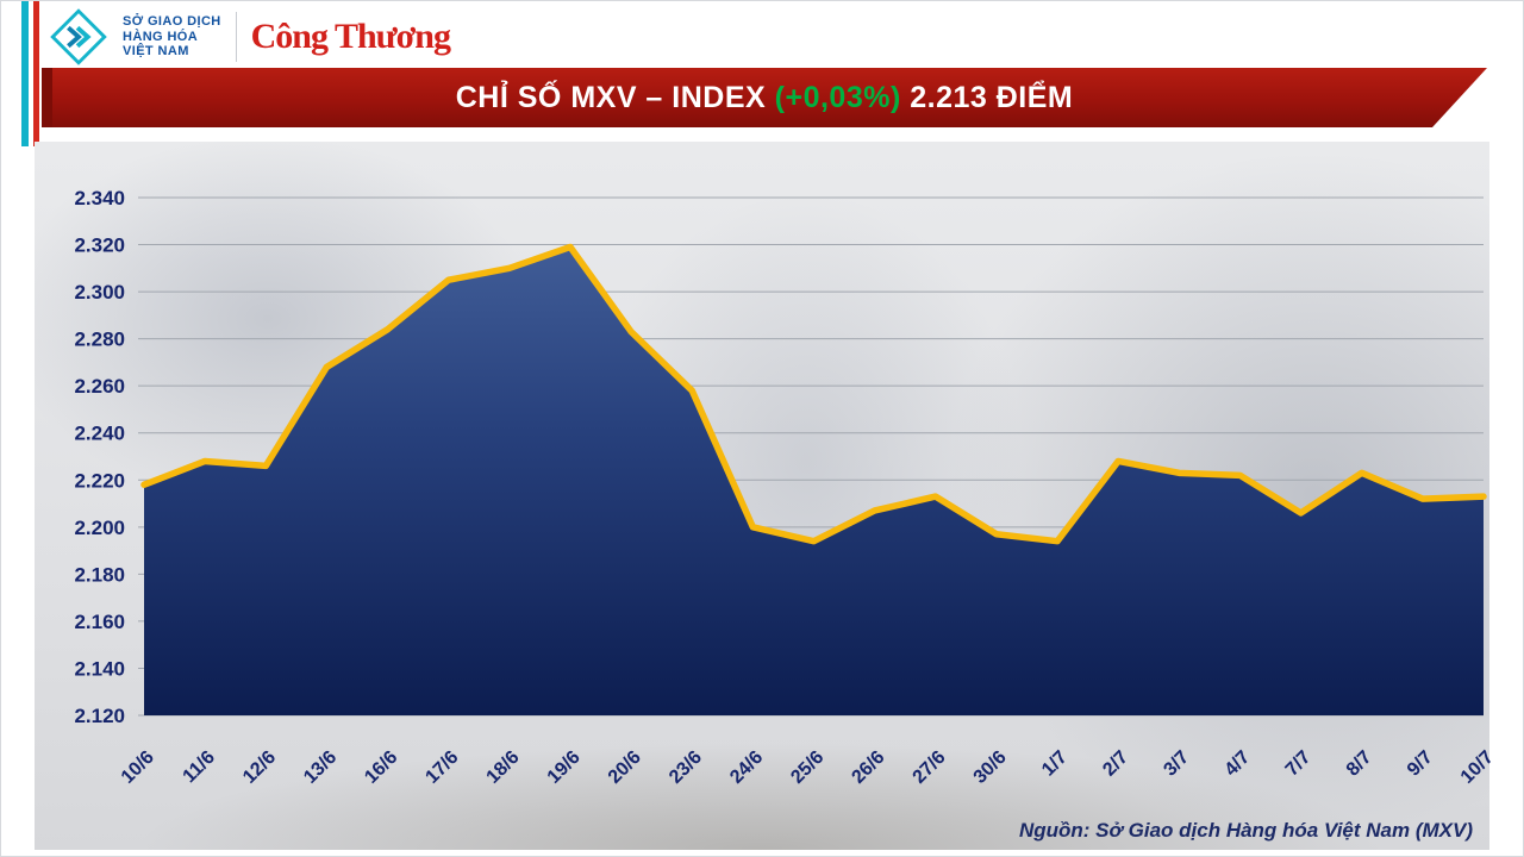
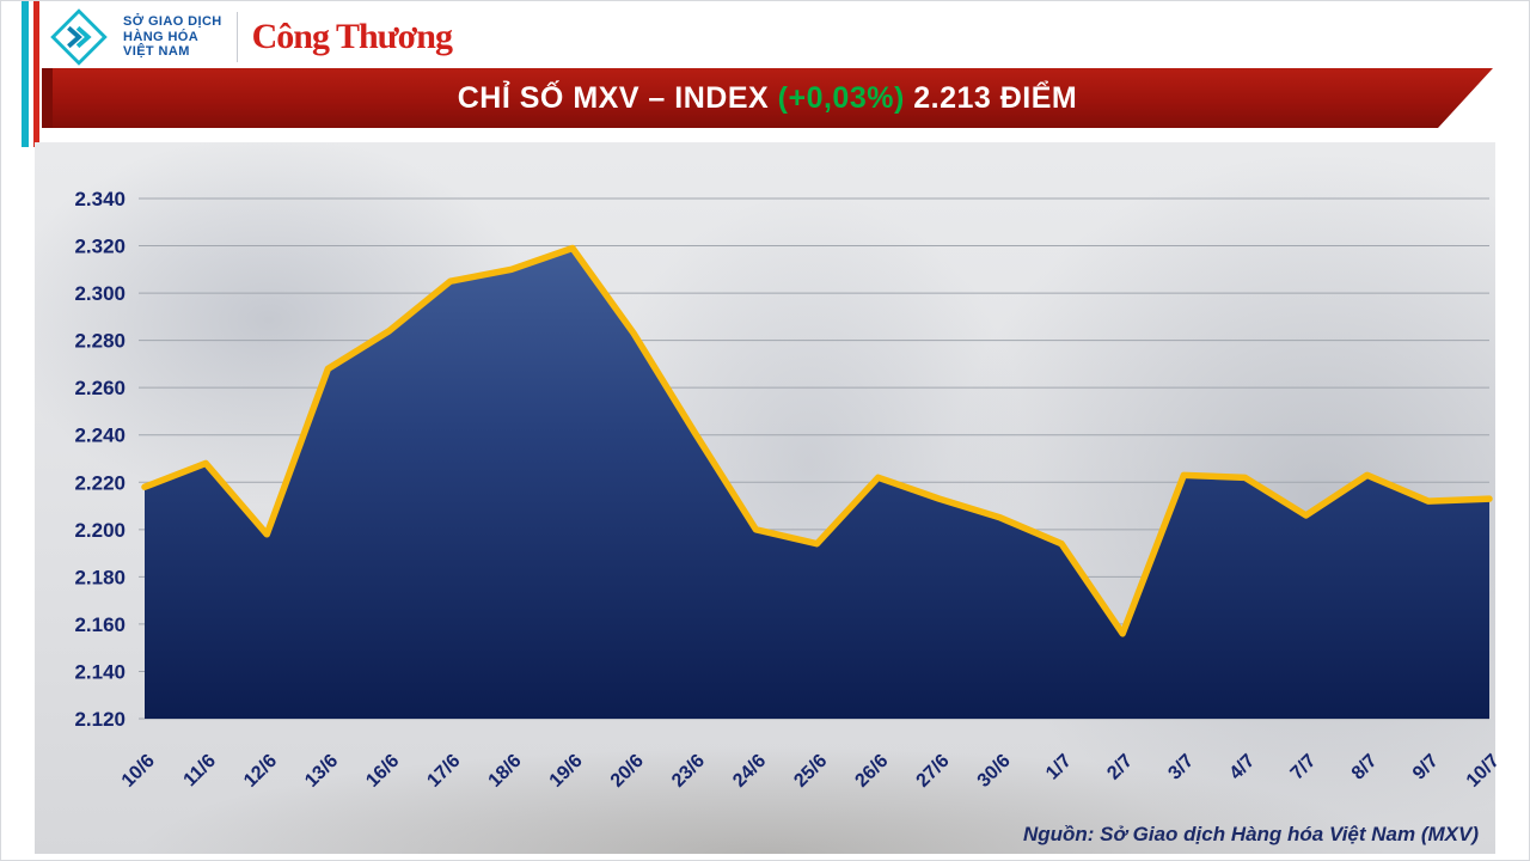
12/6: 2226 -> 2198
23/6: 2258 -> 2241
26/6: 2207 -> 2222
30/6: 2197 -> 2205
2/7: 2228 -> 2156
